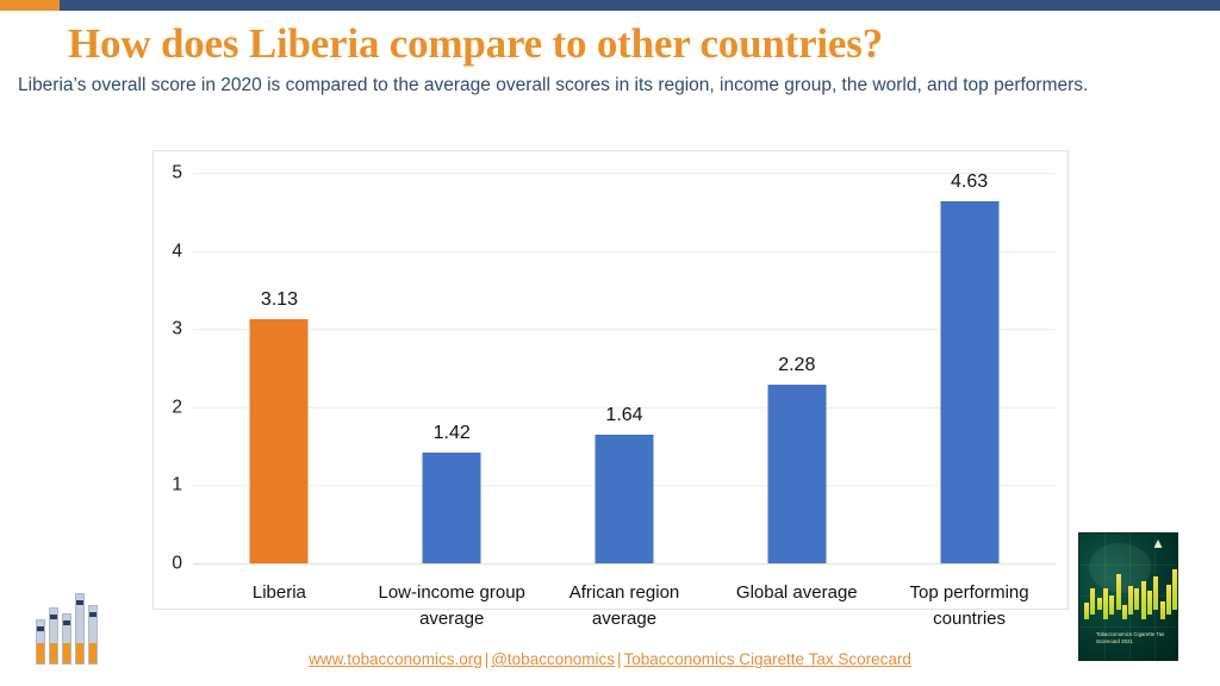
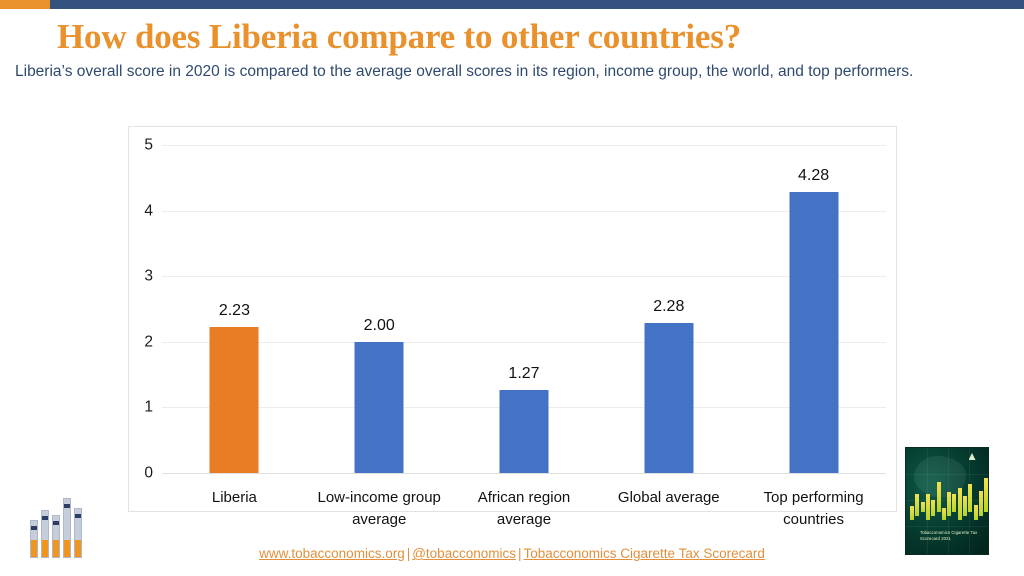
Liberia: 3.13 -> 2.23
Low-income group average: 1.42 -> 2.00
African region average: 1.64 -> 1.27
Top performing countries: 4.63 -> 4.28
